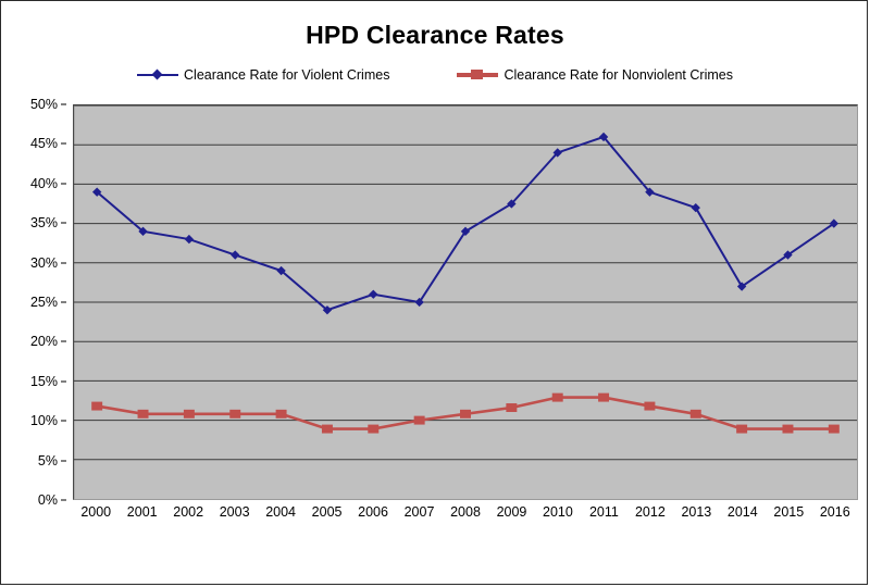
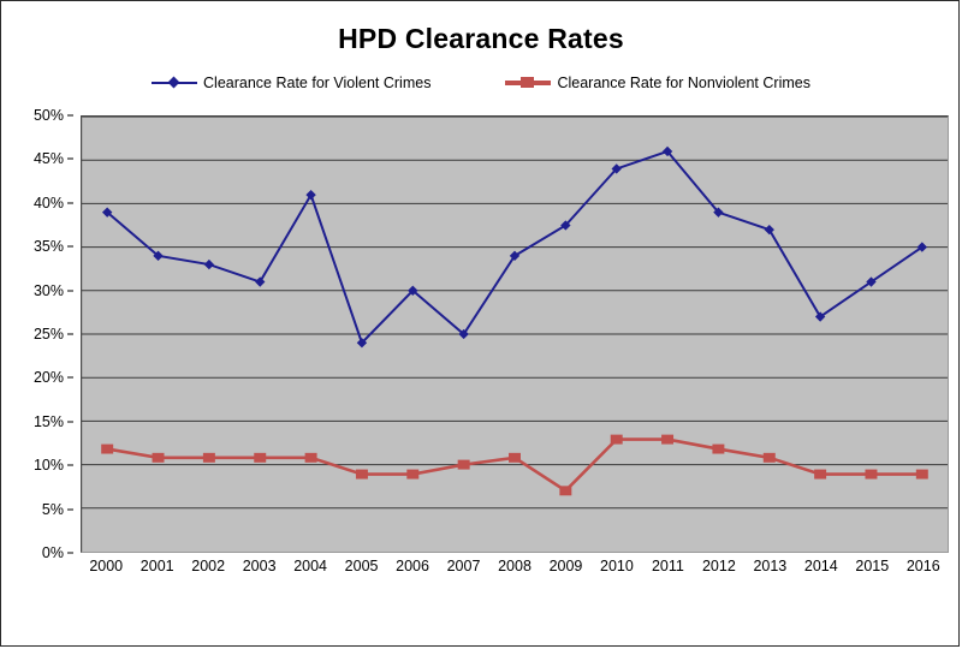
Clearance Rate for Violent Crimes/2004: 29% -> 41%
Clearance Rate for Violent Crimes/2006: 26% -> 30%
Clearance Rate for Nonviolent Crimes/2009: 12% -> 7%
